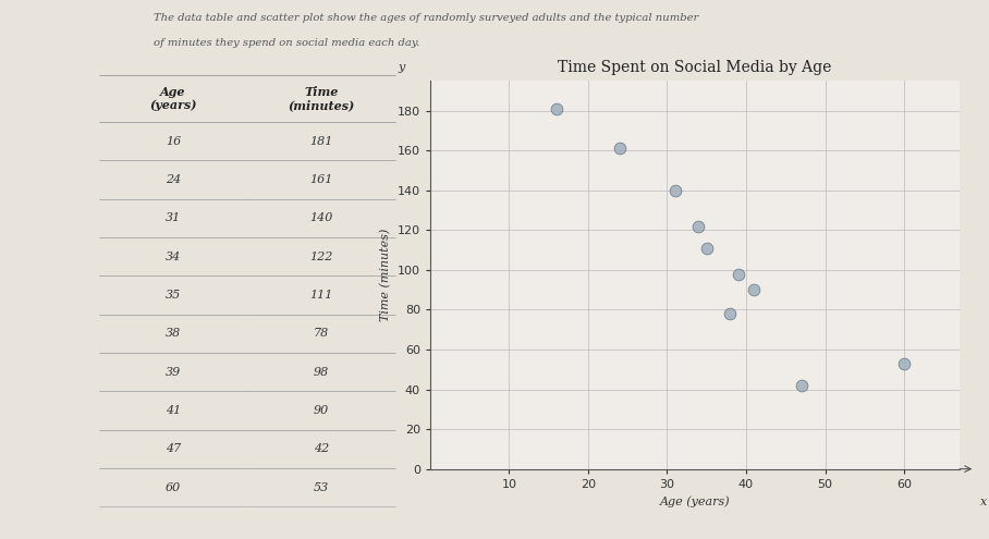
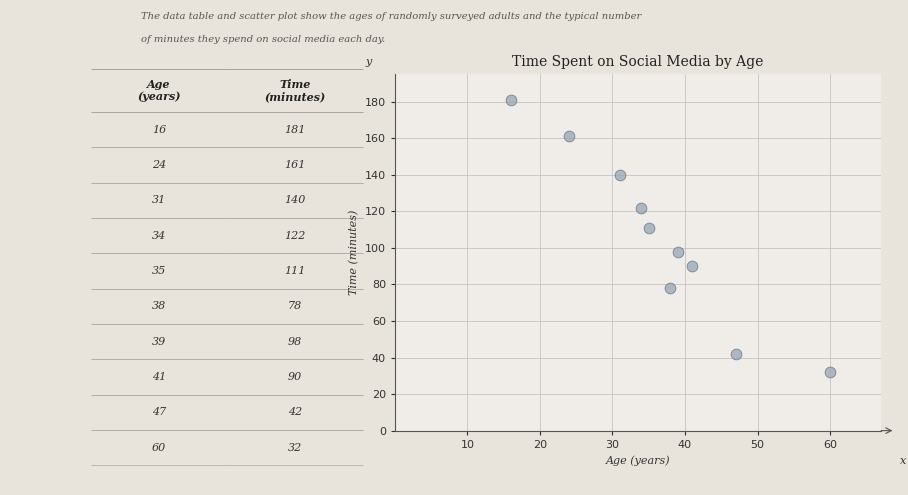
60: 53 -> 32
